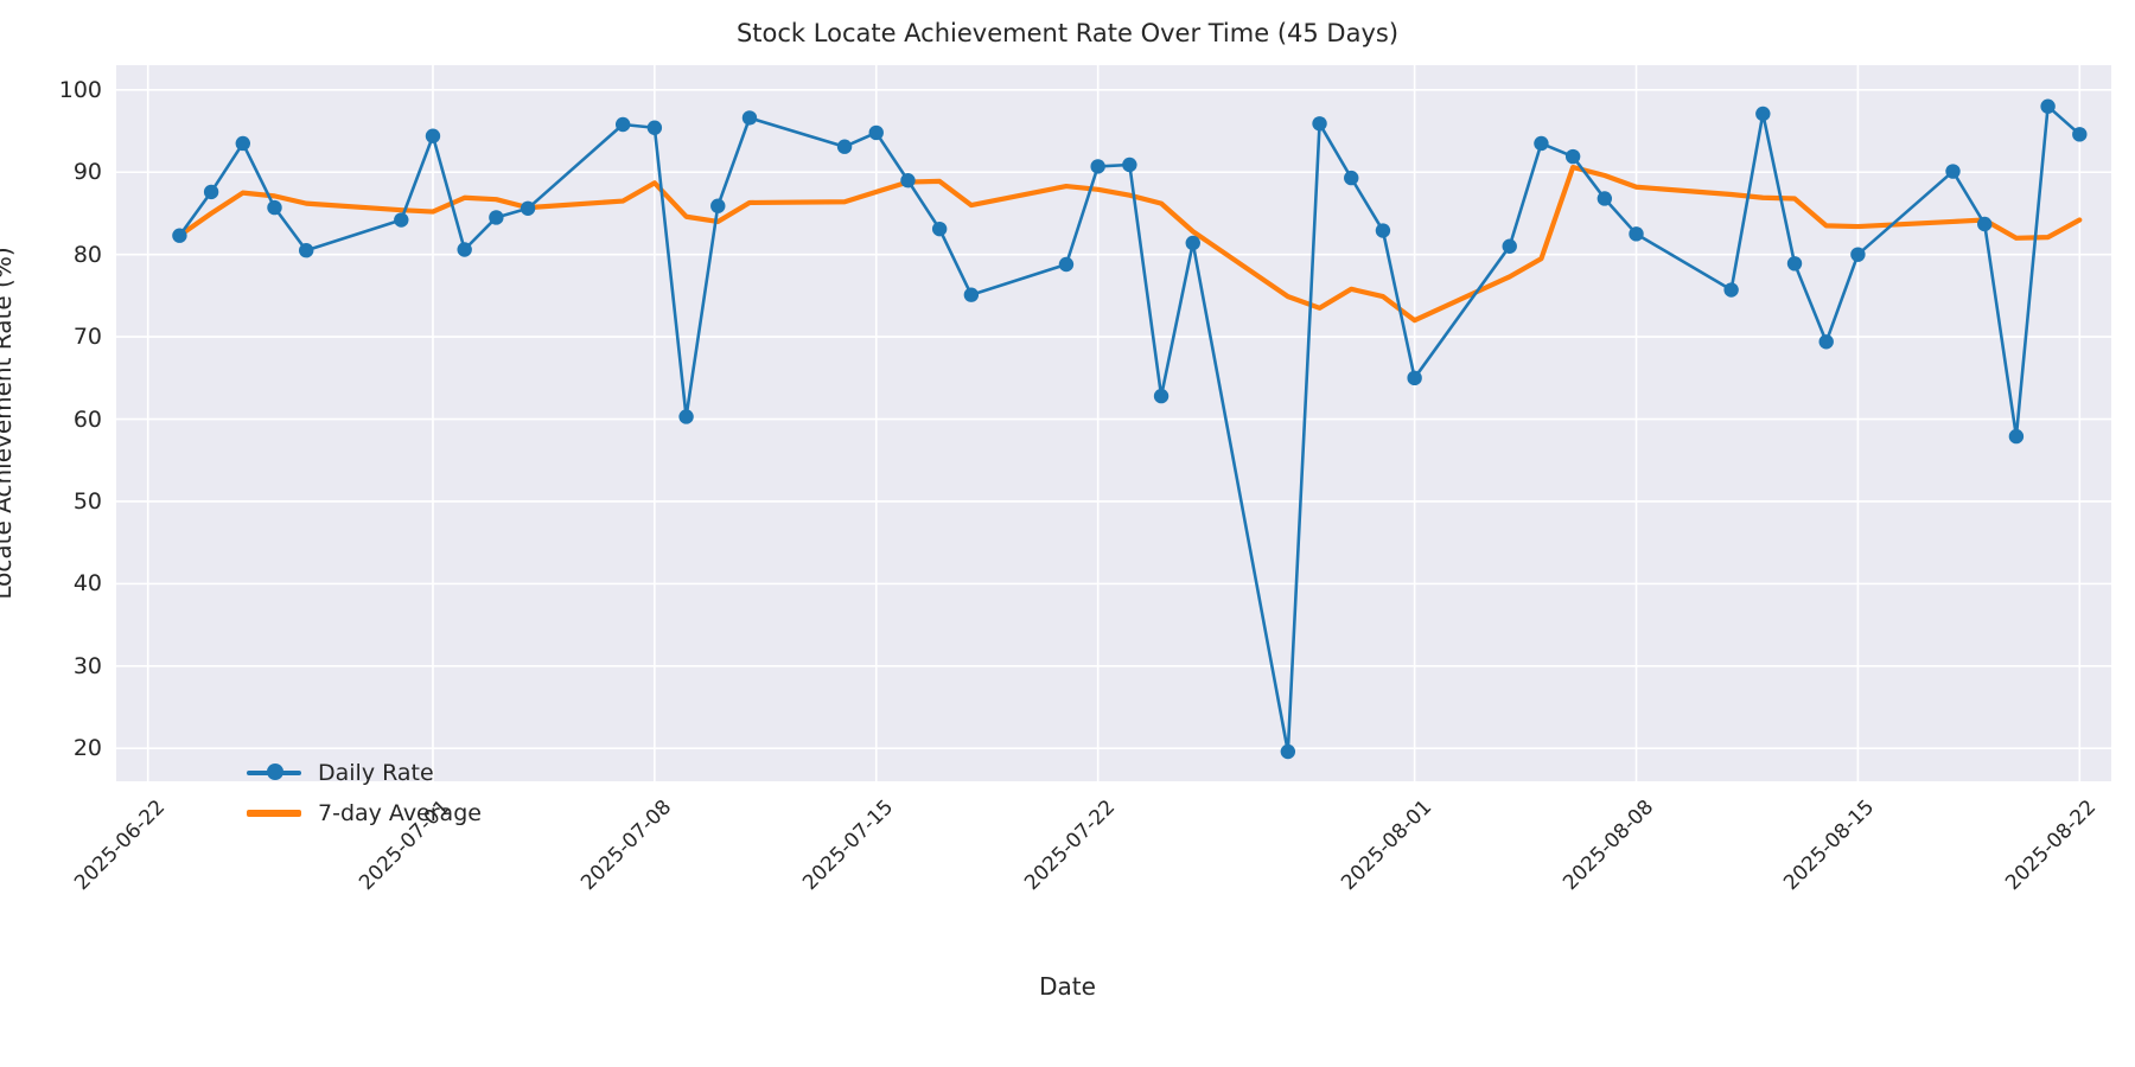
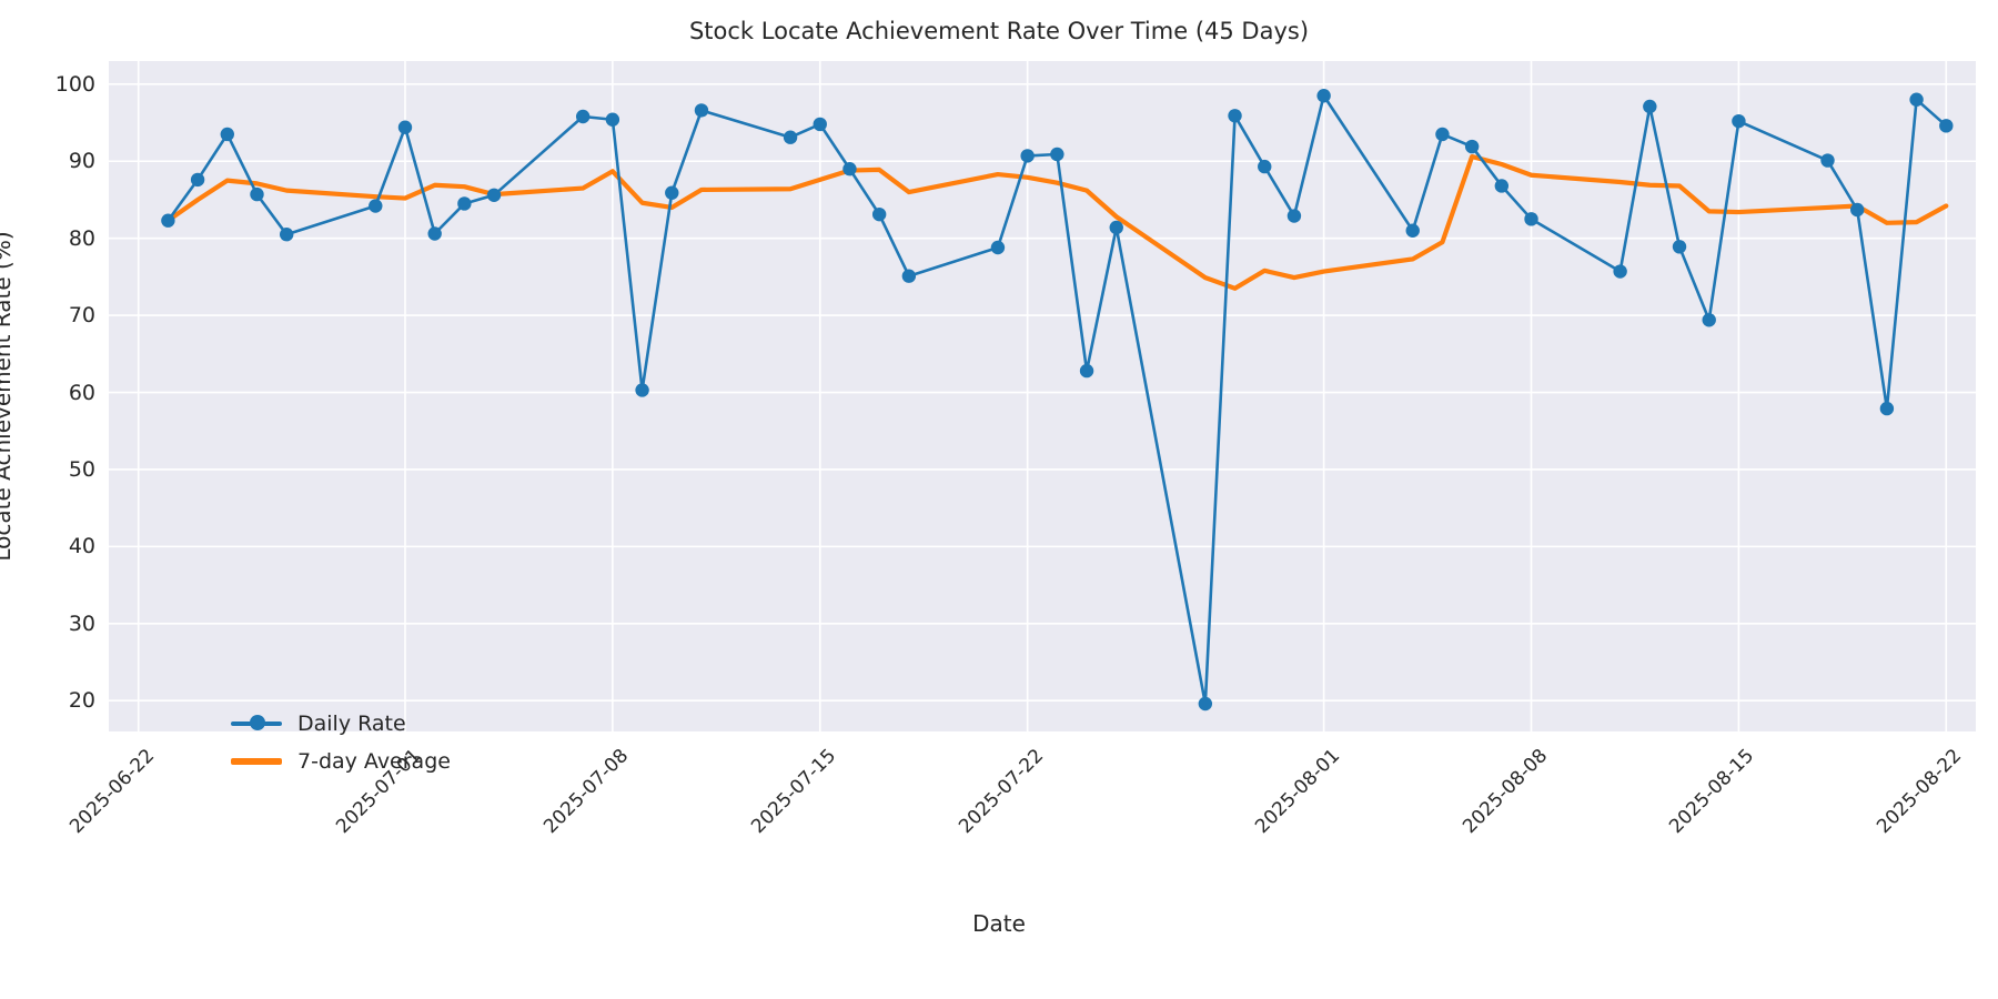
Daily Rate/2025-08-01: 65 -> 98
7-day Average/2025-08-01: 72 -> 76
Daily Rate/2025-08-15: 80 -> 95
